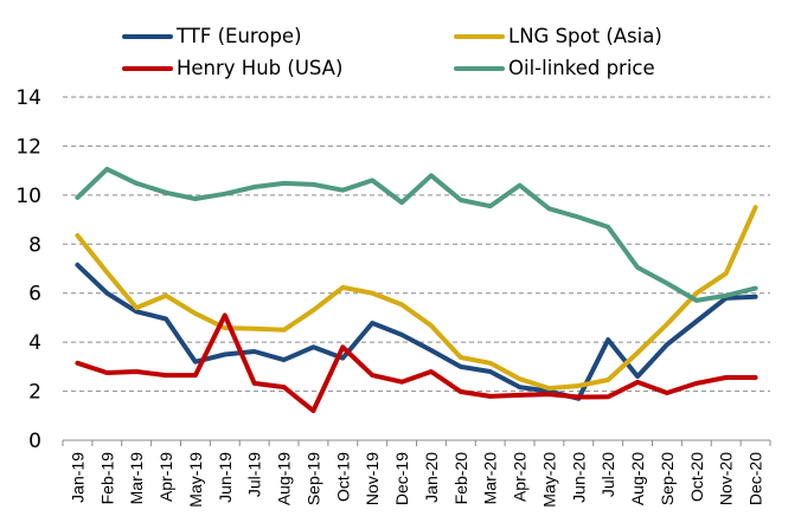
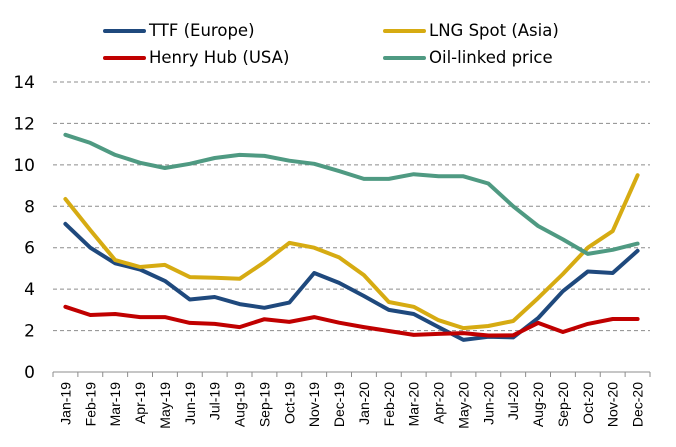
Oil-linked price/Jan-19: 9.9 -> 11.4
LNG Spot (Asia)/Apr-19: 5.9 -> 5.1
TTF (Europe)/May-19: 3.2 -> 4.4
Henry Hub (USA)/Jun-19: 5.1 -> 2.4
TTF (Europe)/Sep-19: 3.8 -> 3.1
Henry Hub (USA)/Sep-19: 1.2 -> 2.5
Henry Hub (USA)/Oct-19: 3.8 -> 2.4
Oil-linked price/Nov-19: 10.6 -> 10.1
Henry Hub (USA)/Jan-20: 2.8 -> 2.2
Oil-linked price/Jan-20: 10.8 -> 9.3
Oil-linked price/Feb-20: 9.8 -> 9.3
Oil-linked price/Apr-20: 10.4 -> 9.4
TTF (Europe)/May-20: 2.0 -> 1.6
TTF (Europe)/Jul-20: 4.1 -> 1.7
Oil-linked price/Jul-20: 8.7 -> 8.0
TTF (Europe)/Nov-20: 5.8 -> 4.8
